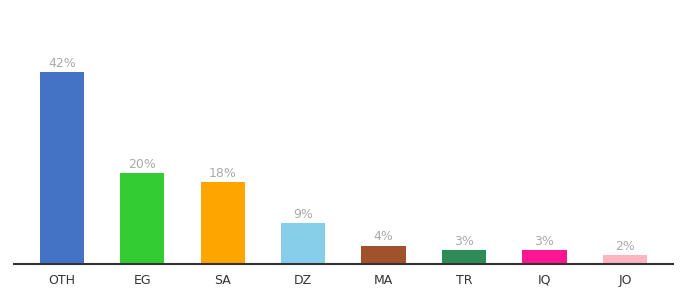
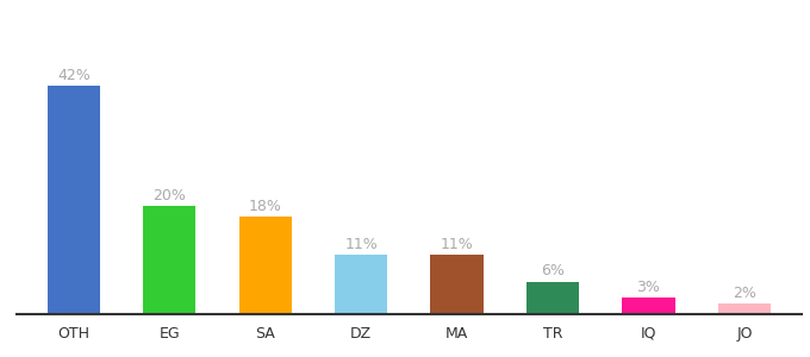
DZ: 9% -> 11%
MA: 4% -> 11%
TR: 3% -> 6%
